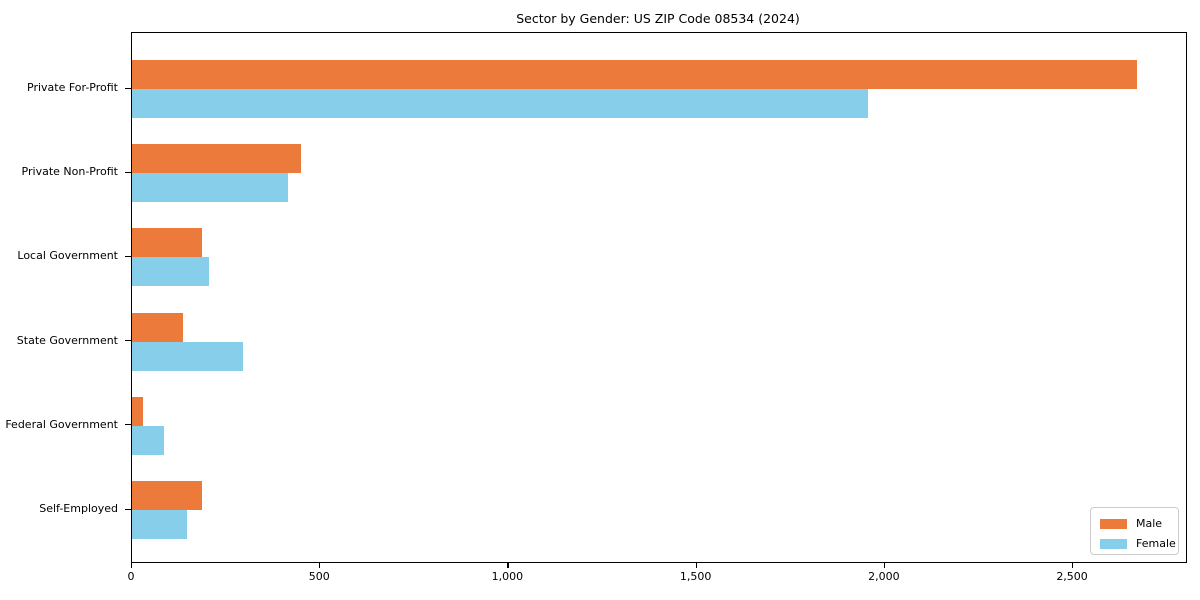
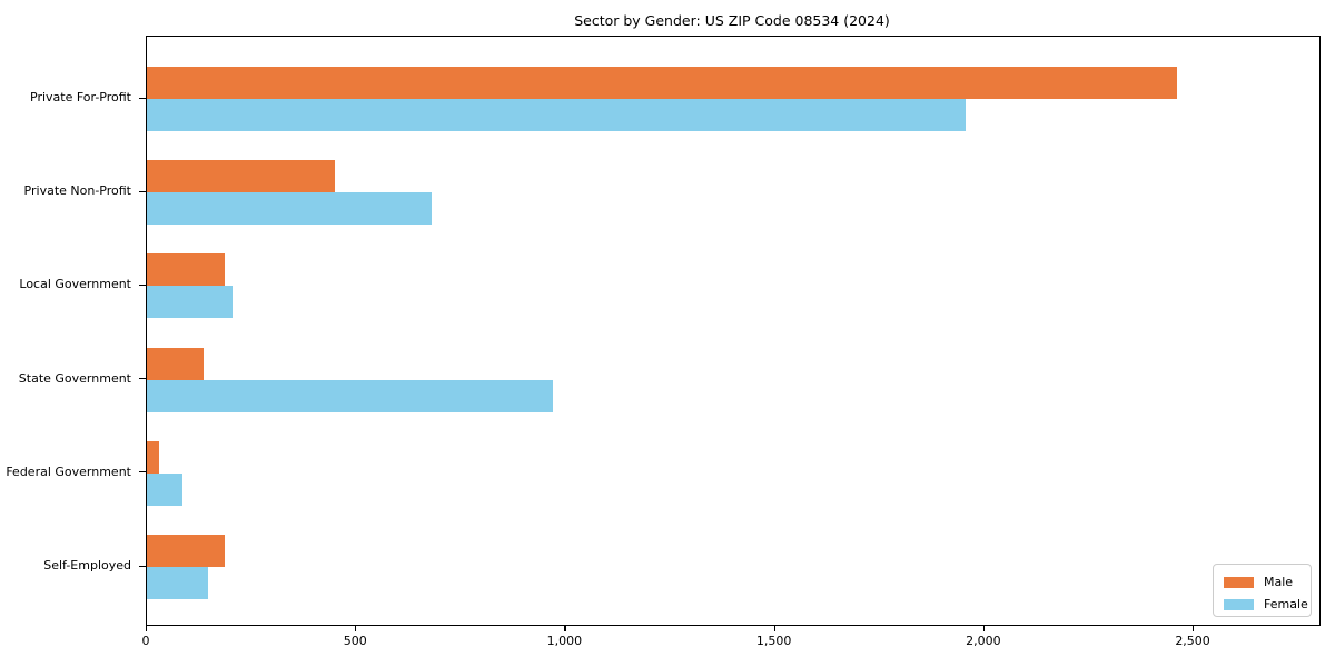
Male/Private For-Profit: 2670 -> 2460
Female/Private Non-Profit: 420 -> 680
Female/State Government: 300 -> 970
